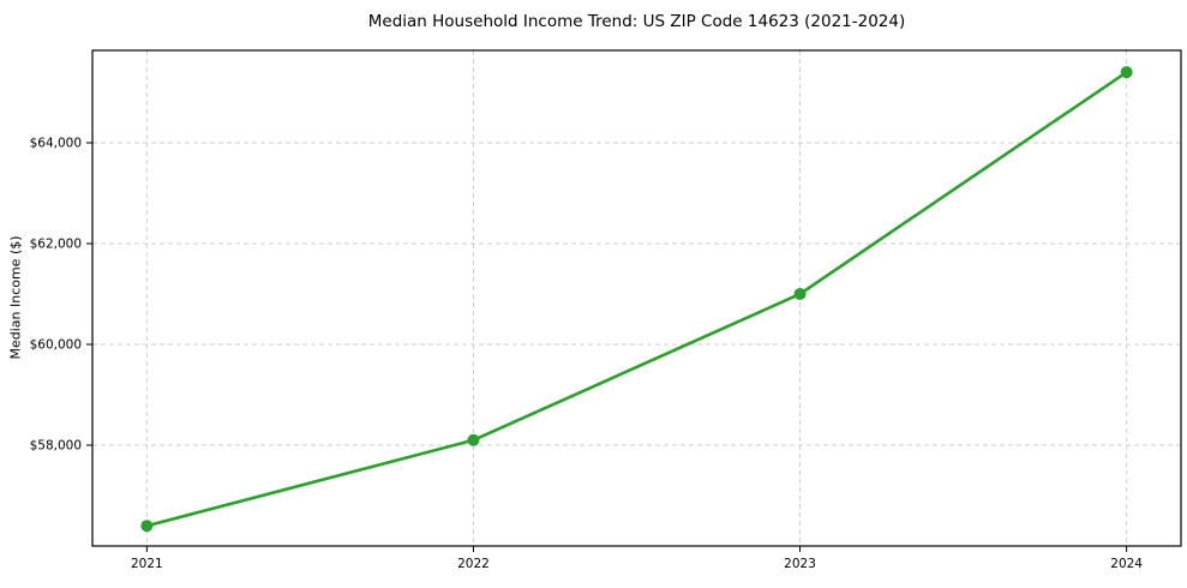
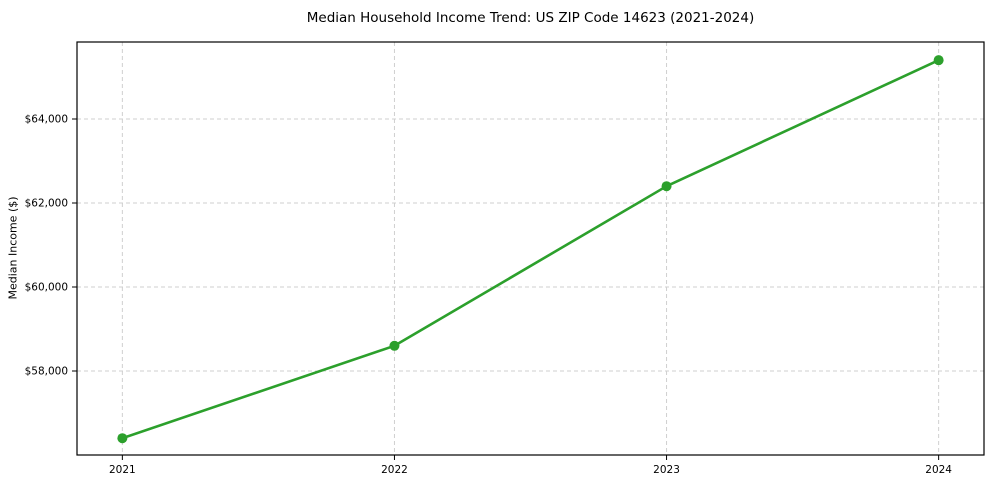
2022: $58100 -> $58600
2023: $61000 -> $62400
